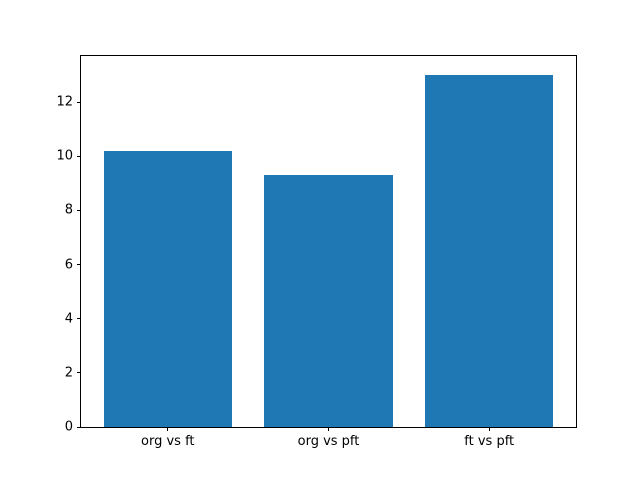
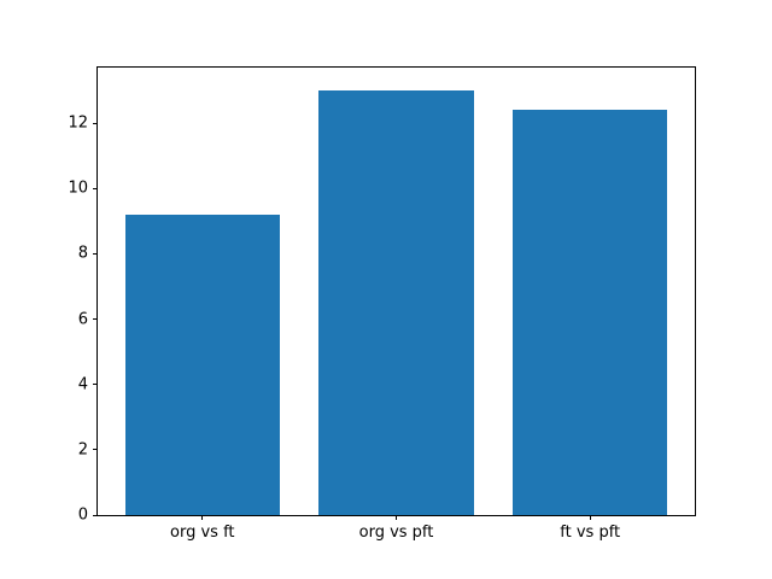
org vs ft: 10.2 -> 9.2
org vs pft: 9.3 -> 13.0
ft vs pft: 13.0 -> 12.4
